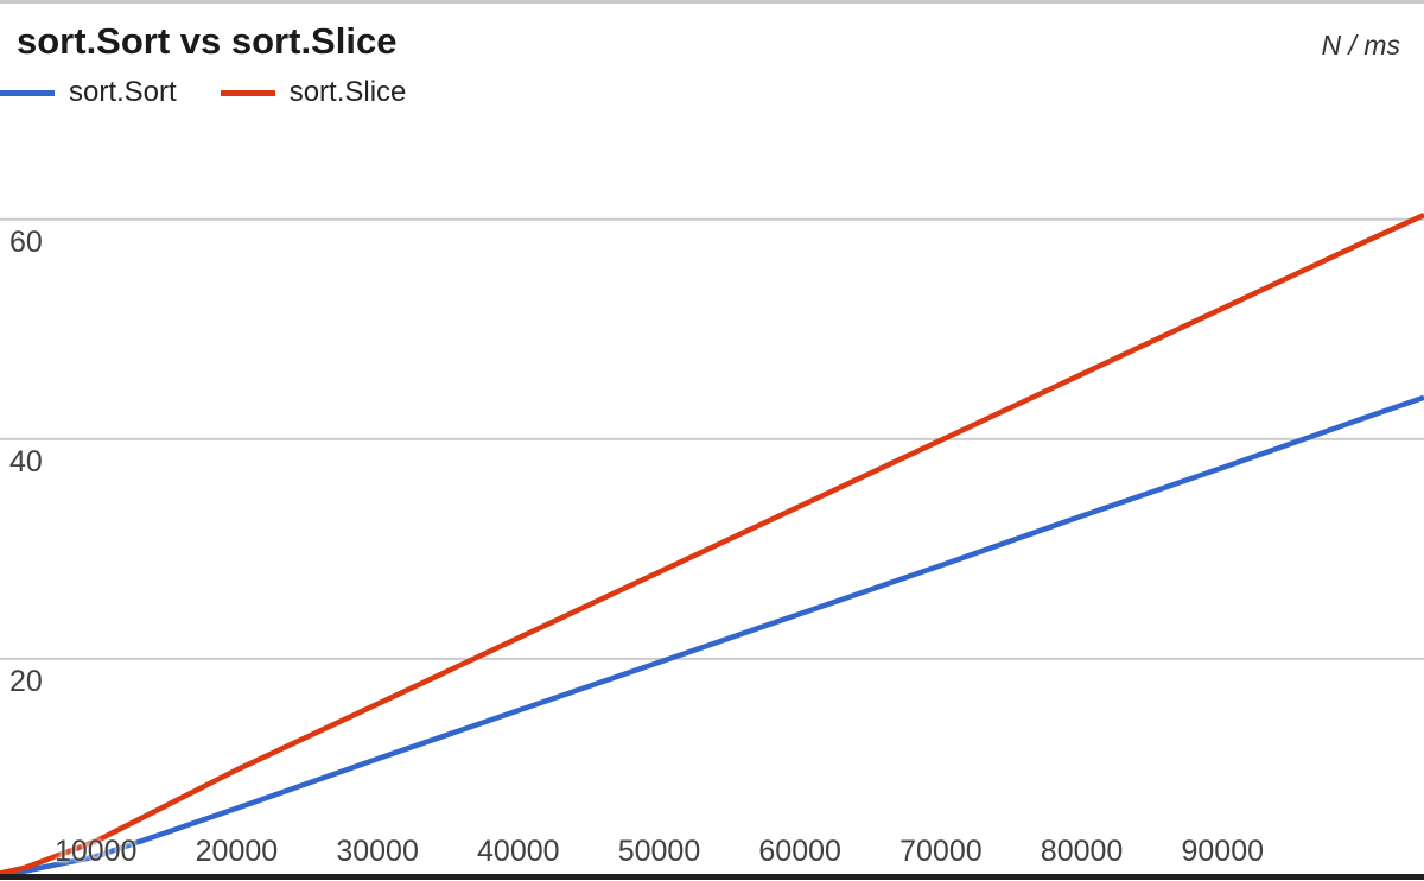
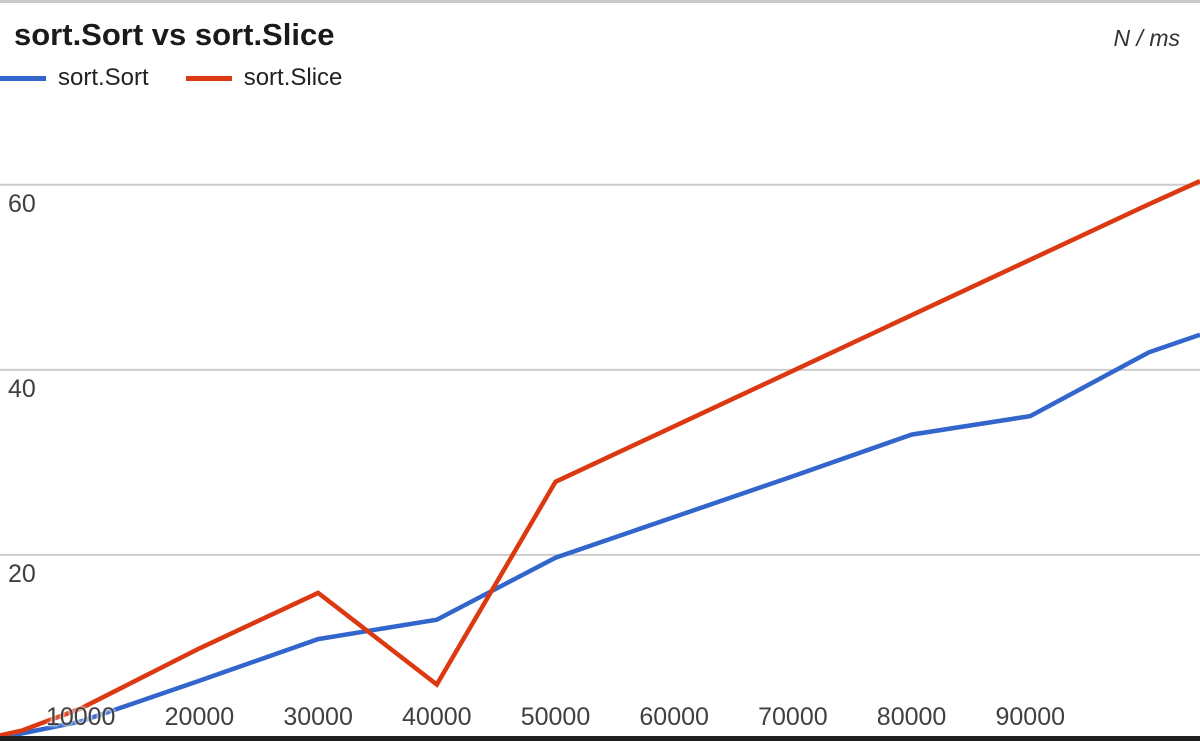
sort.Sort/40000: 15 -> 13
sort.Slice/40000: 22 -> 6
sort.Sort/90000: 37 -> 35
